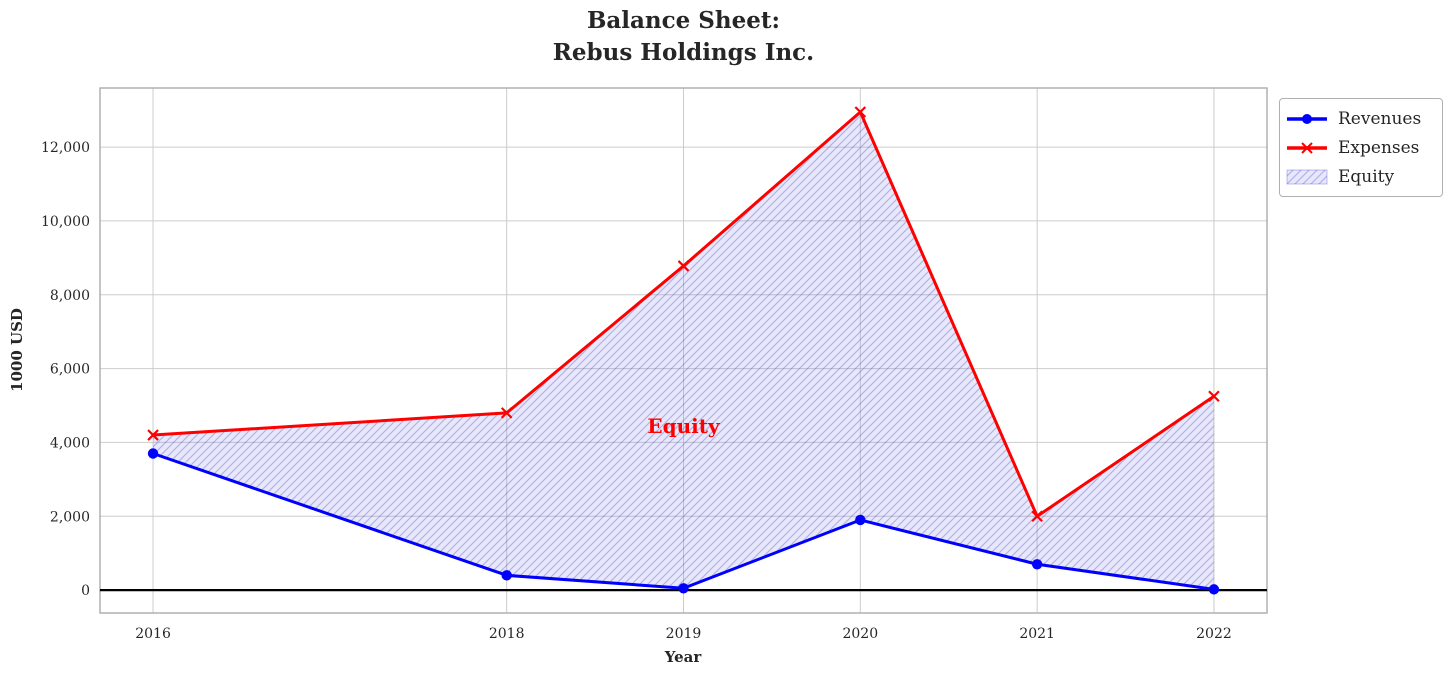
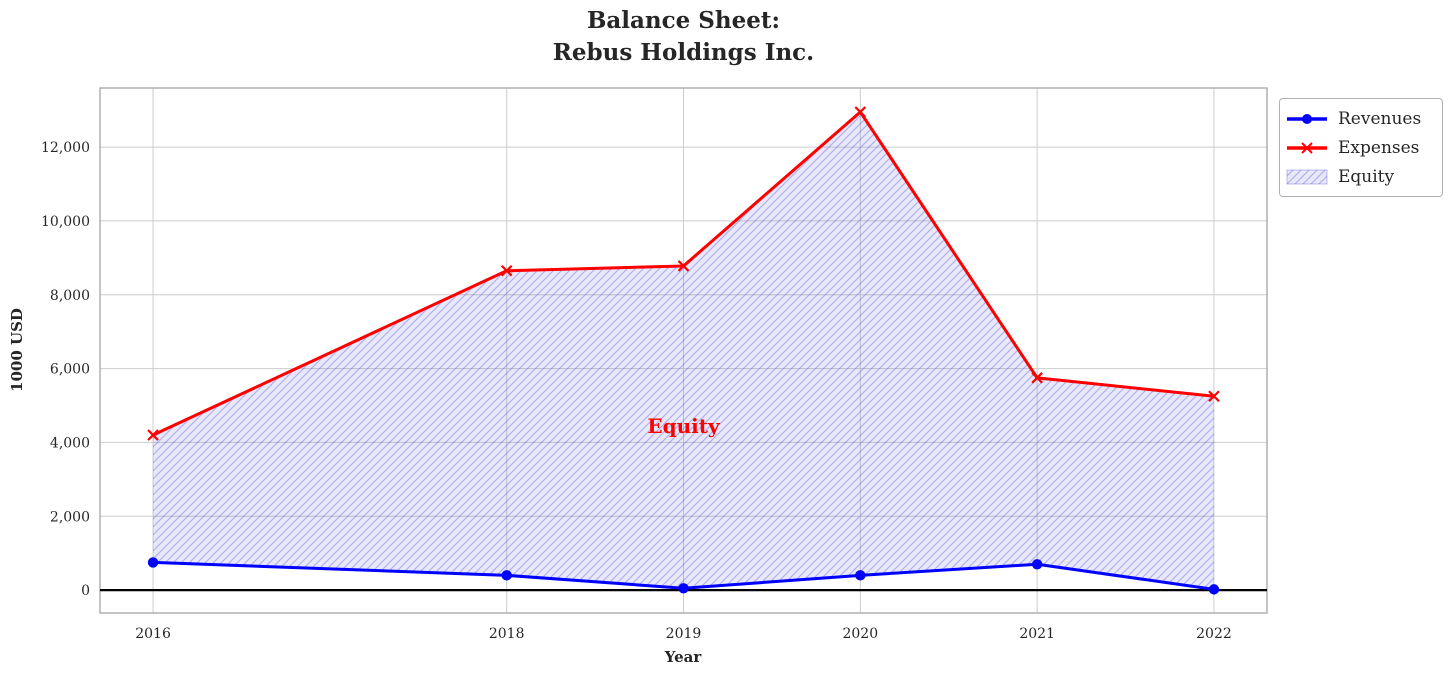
Revenues/2016: 3700 -> 800
Expenses/2018: 4800 -> 8600
Revenues/2020: 1900 -> 400
Expenses/2021: 2000 -> 5800
